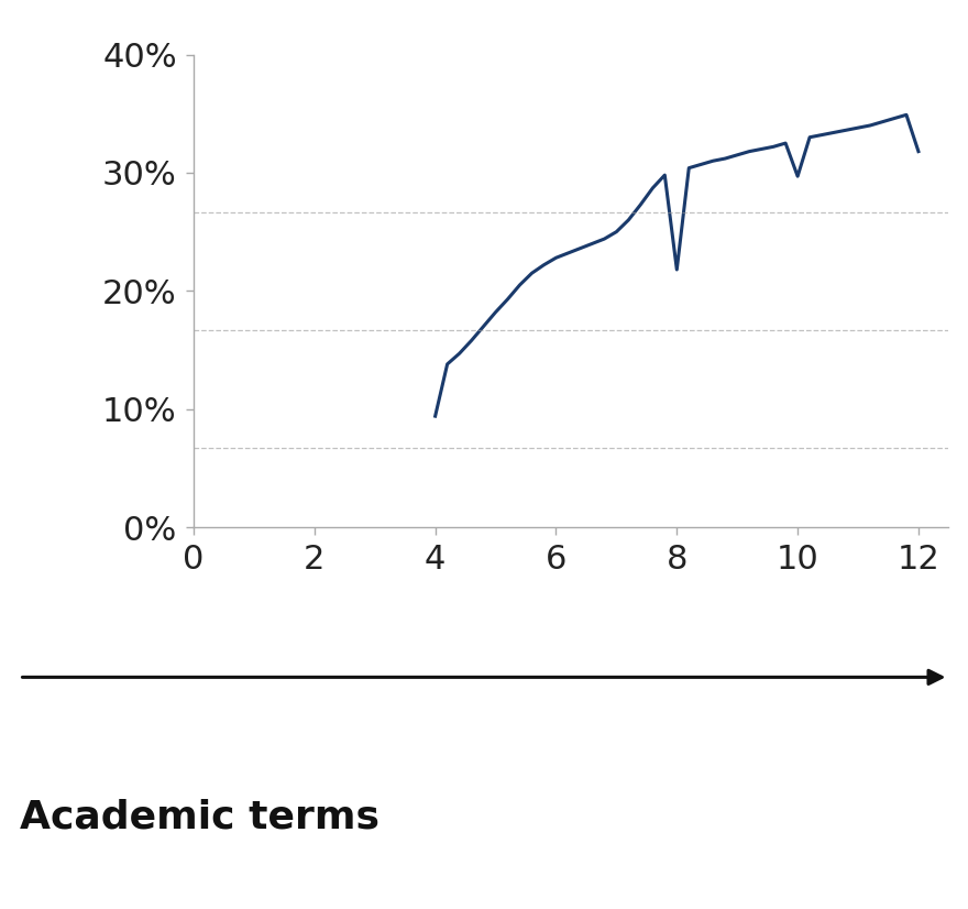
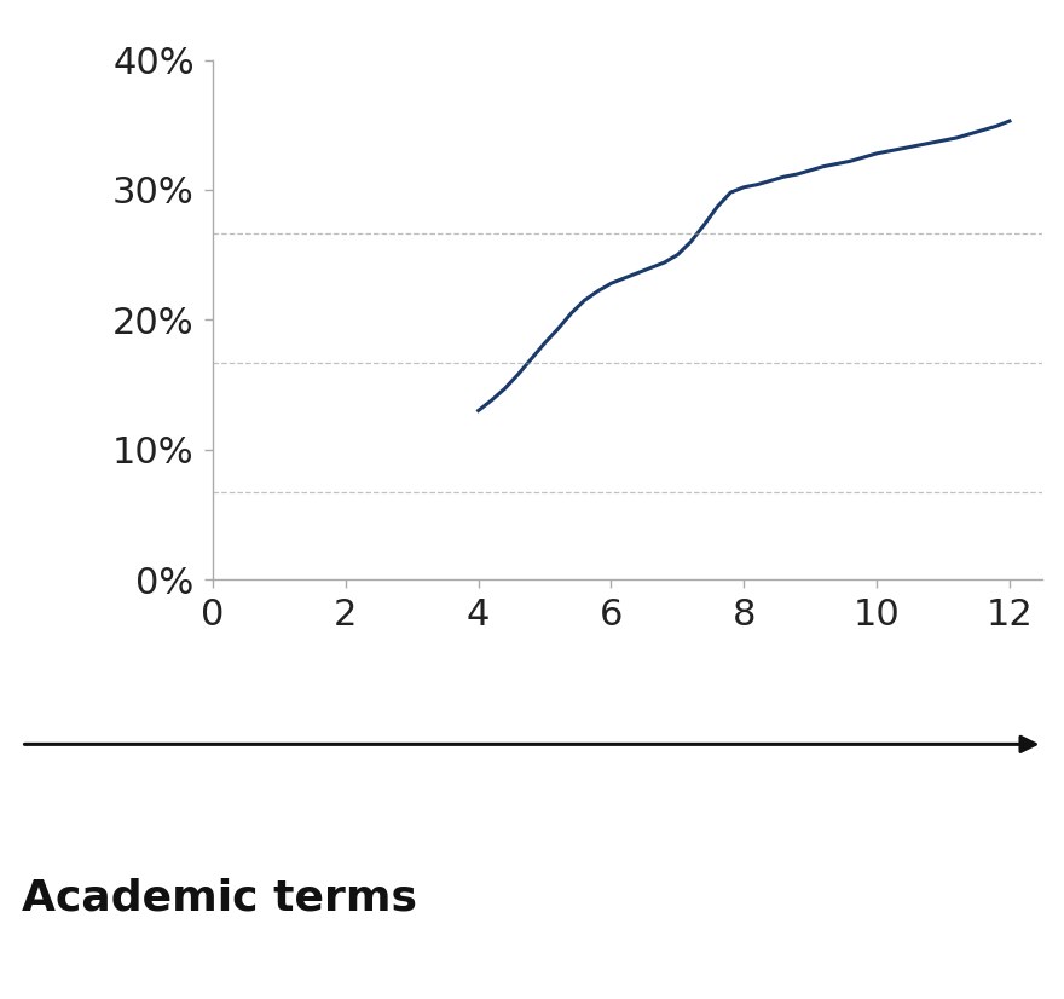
4: 9.4% -> 13.0%
8: 21.8% -> 30.2%
10: 29.7% -> 32.8%
12: 31.8% -> 35.3%
